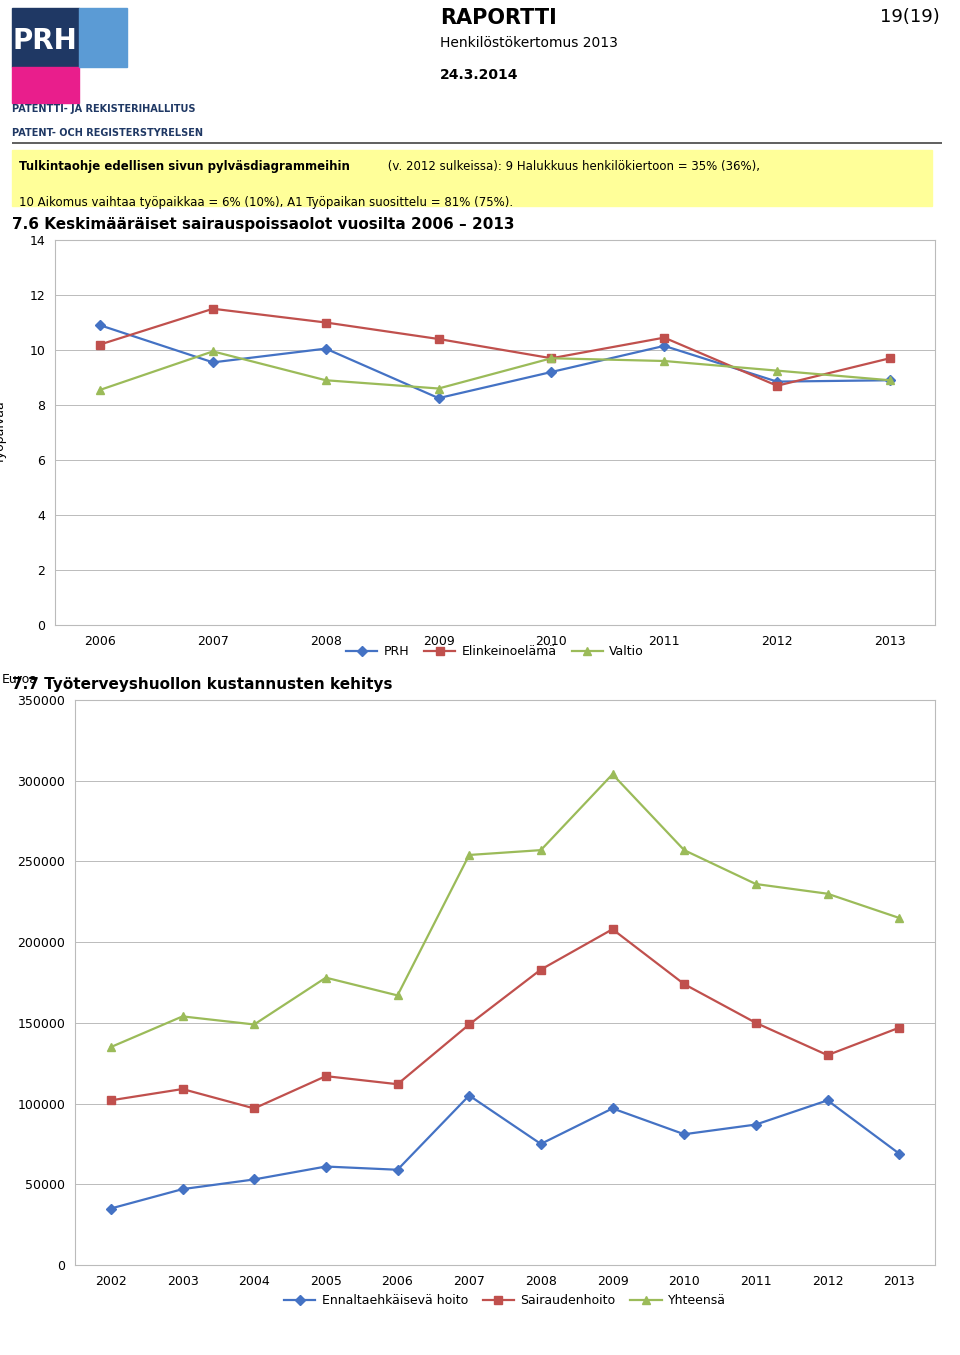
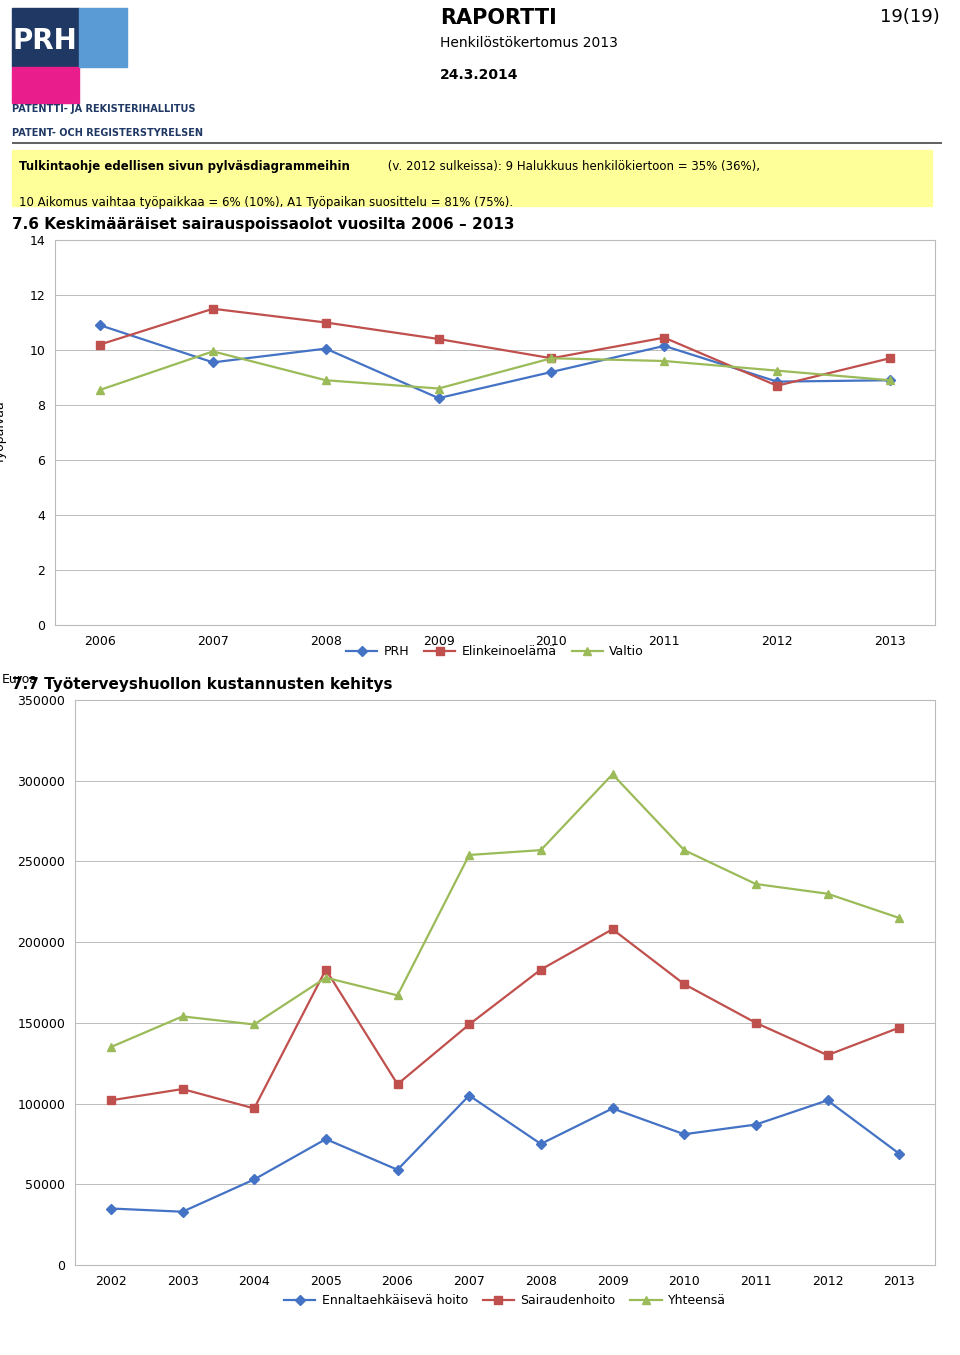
Ennaltaehkäisevä hoito/2003: 47000 -> 33000
Ennaltaehkäisevä hoito/2005: 61000 -> 78000
Sairaudenhoito/2005: 117000 -> 183000
